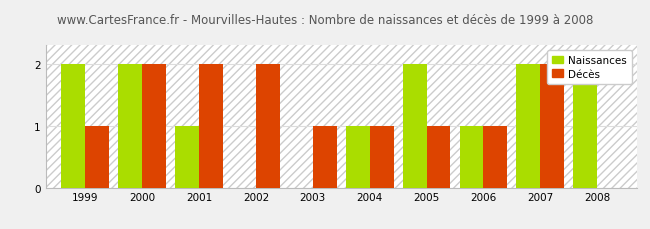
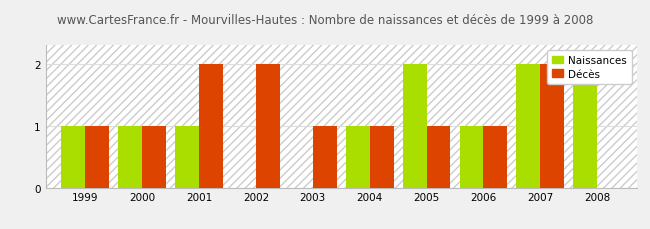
Naissances/1999: 2 -> 1
Naissances/2000: 2 -> 1
Décès/2000: 2 -> 1
